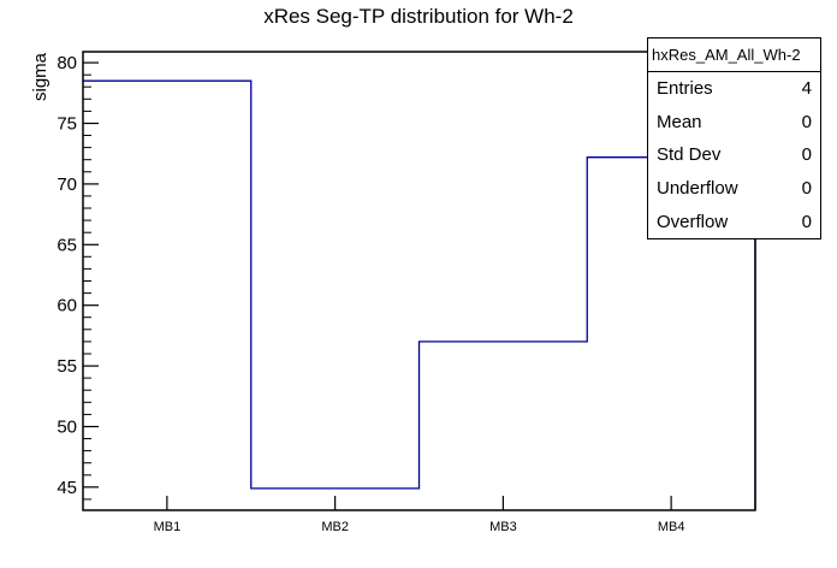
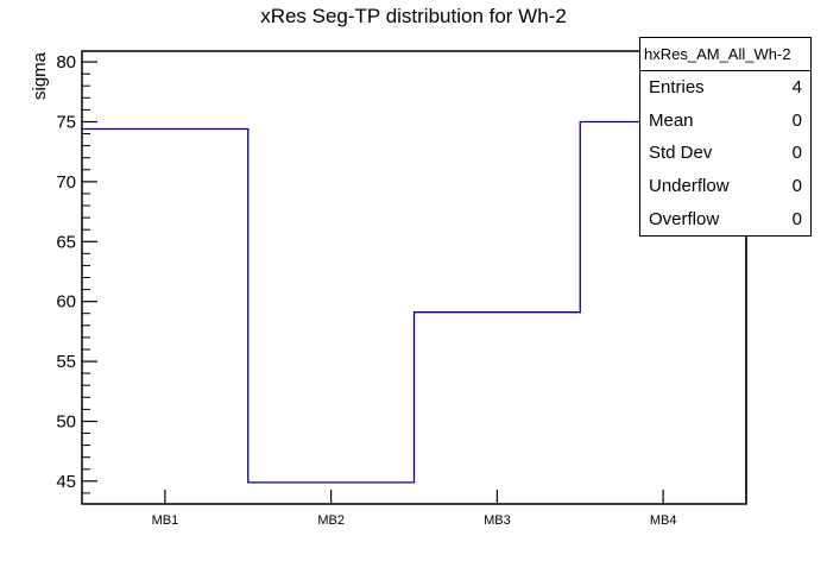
MB1: 78.5 -> 74.4
MB3: 57.0 -> 59.1
MB4: 72.2 -> 75.0
